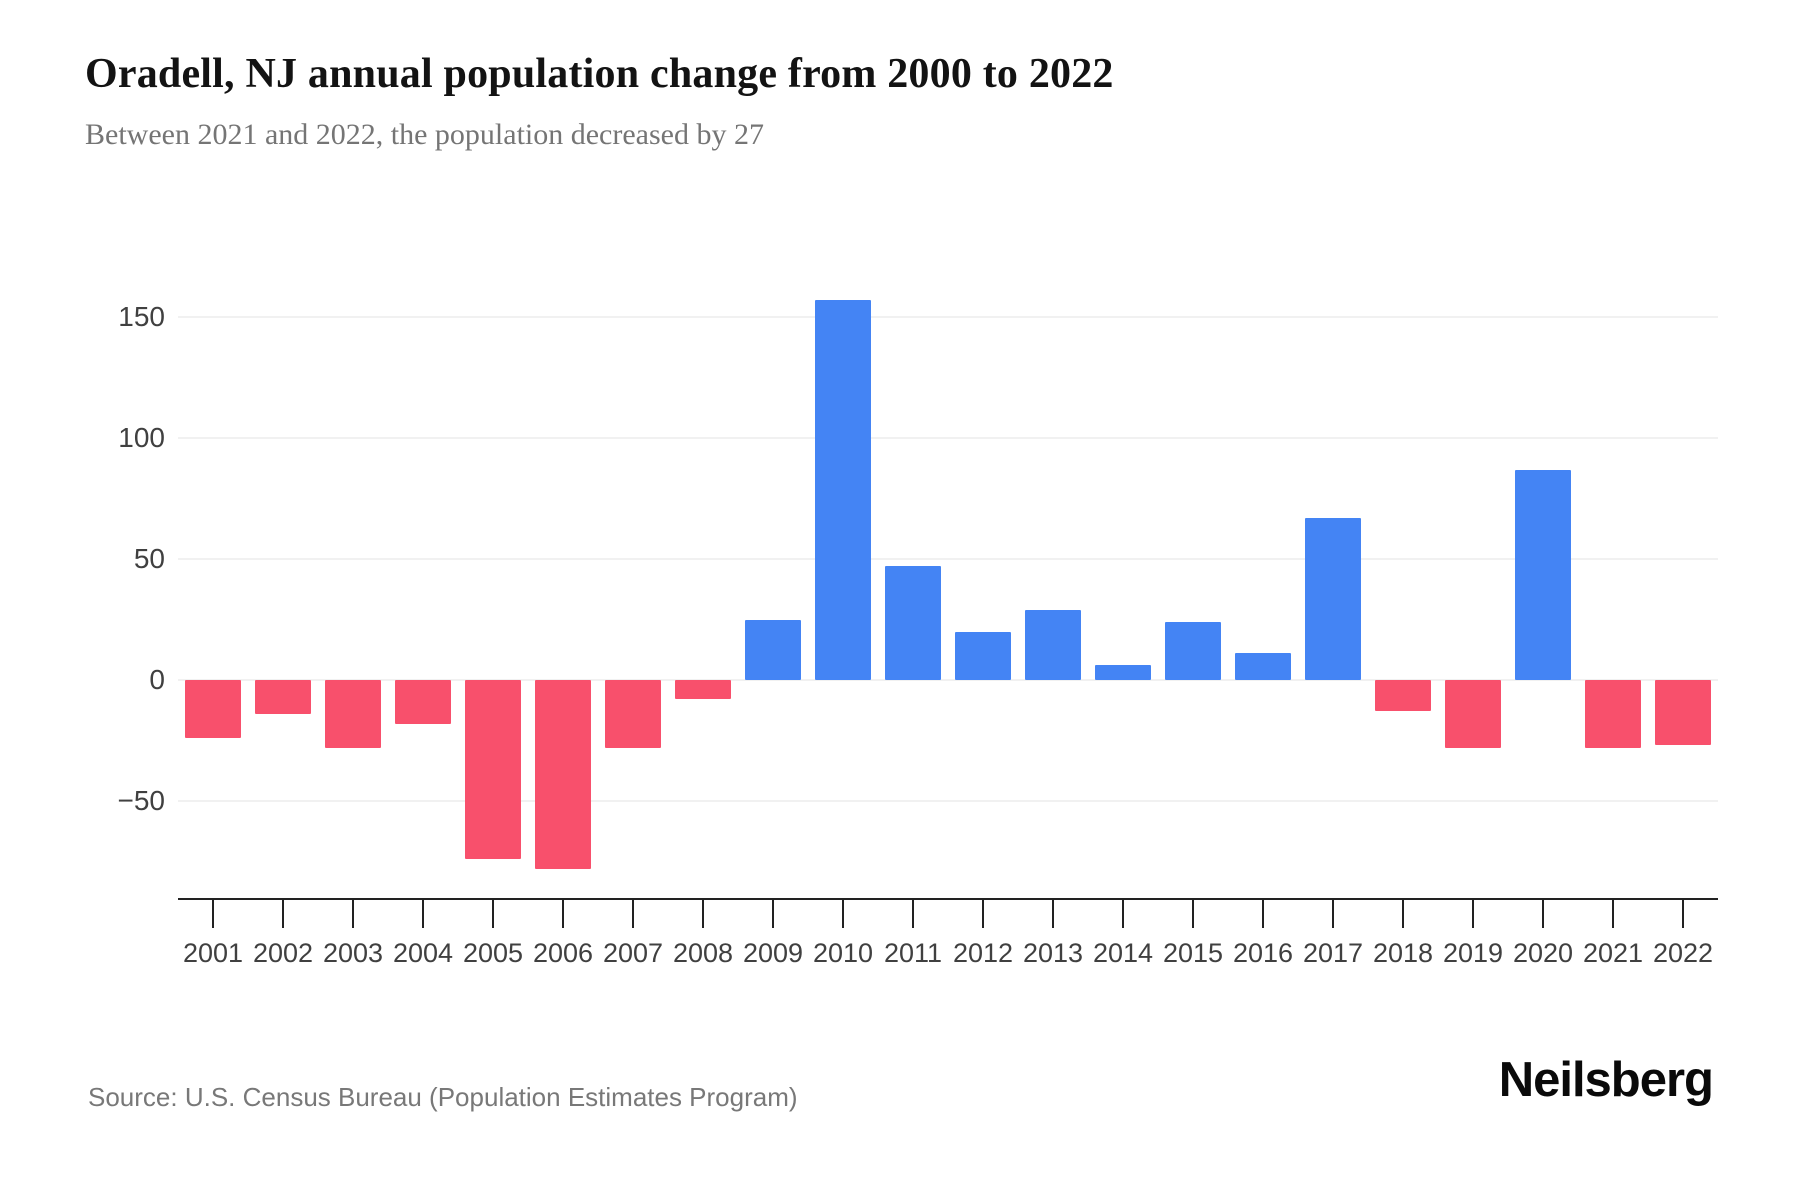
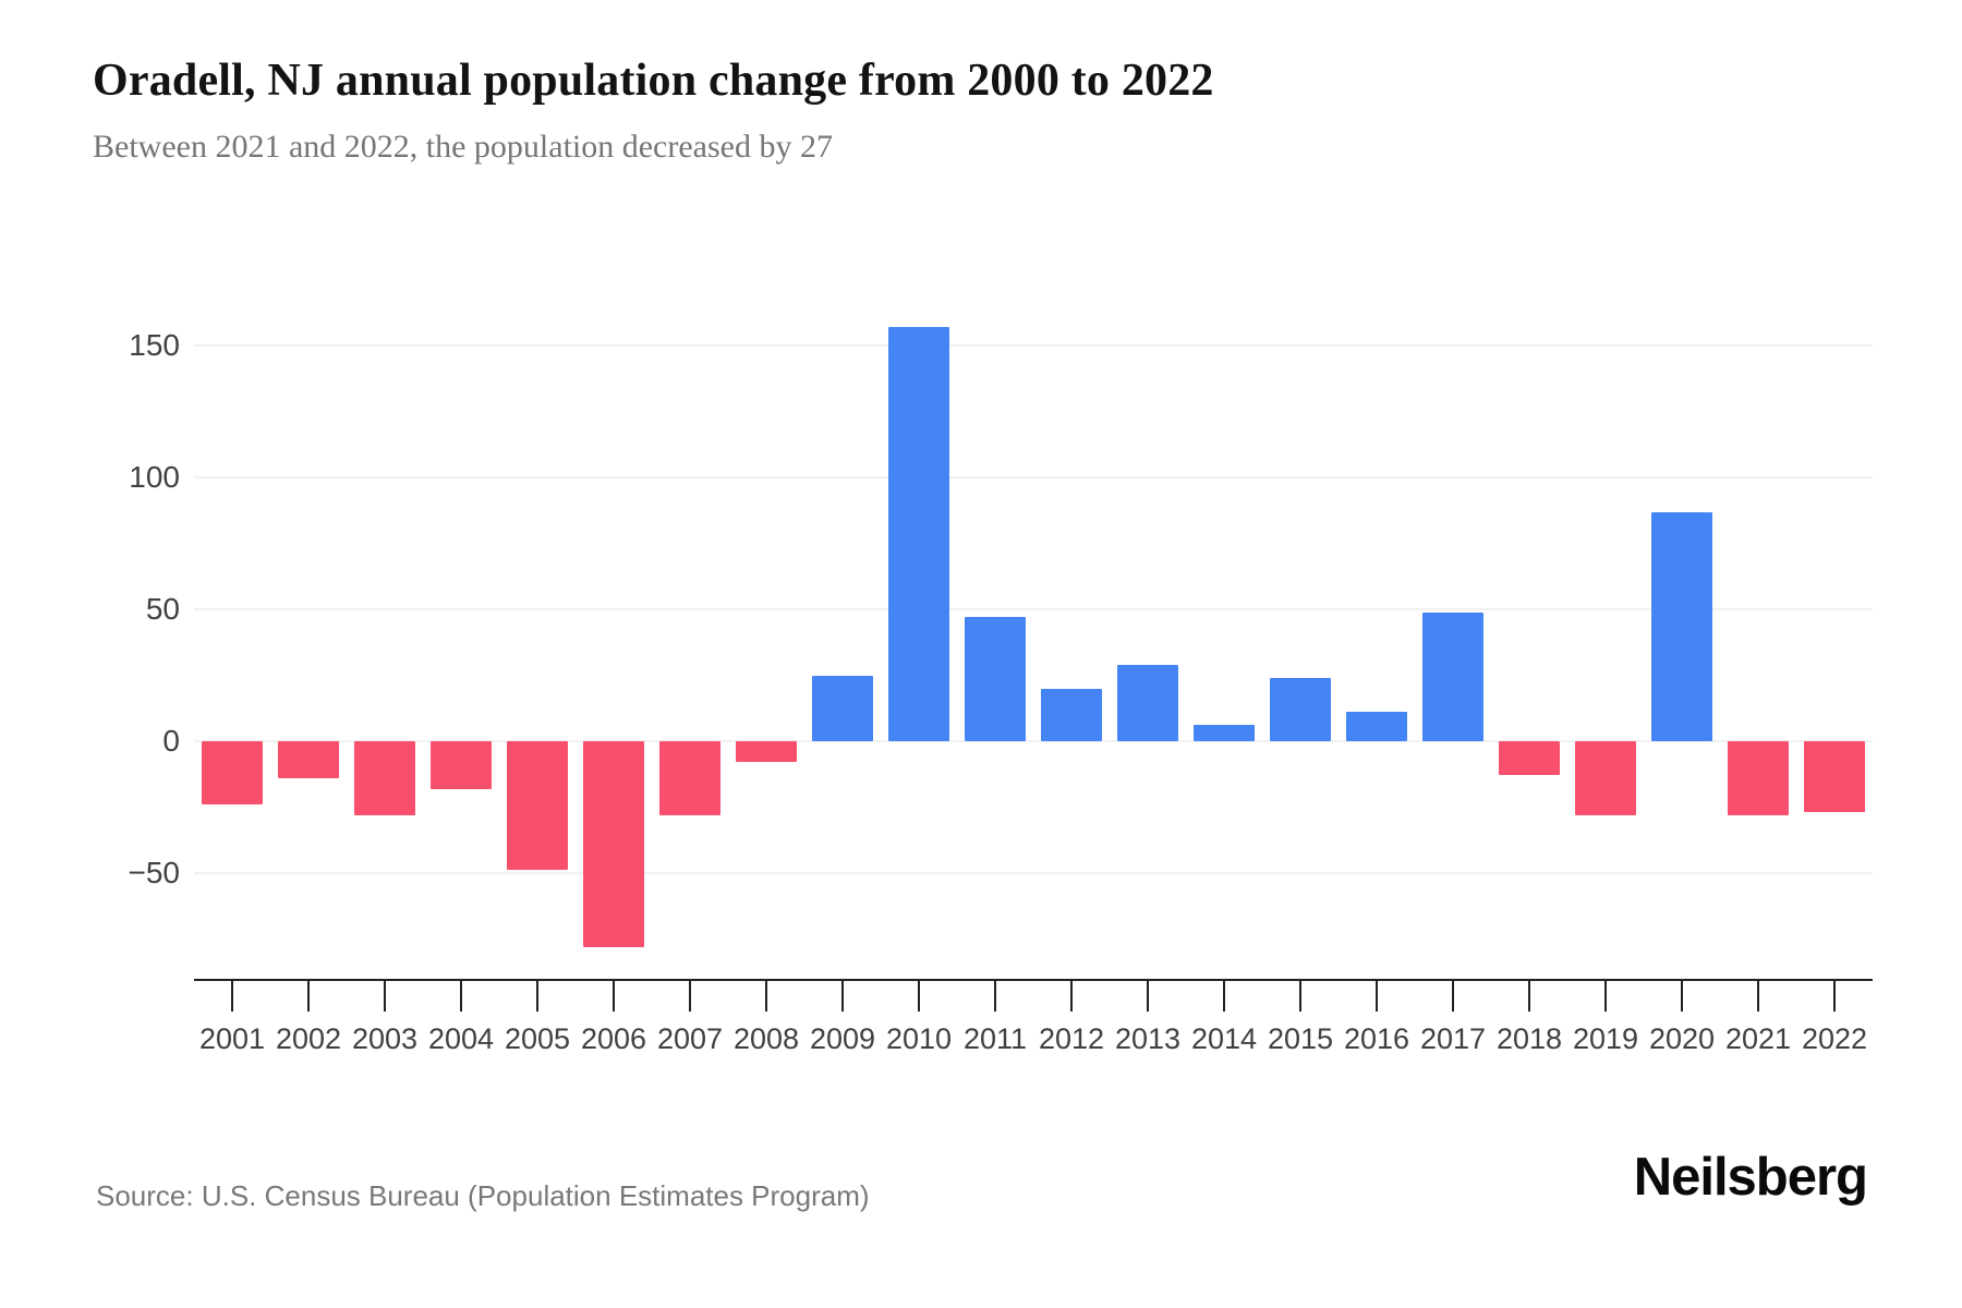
2005: -74 -> -49
2017: 67 -> 49
